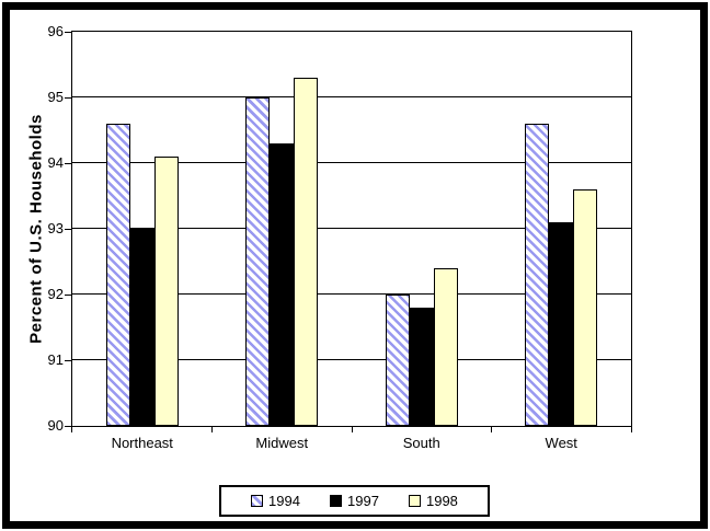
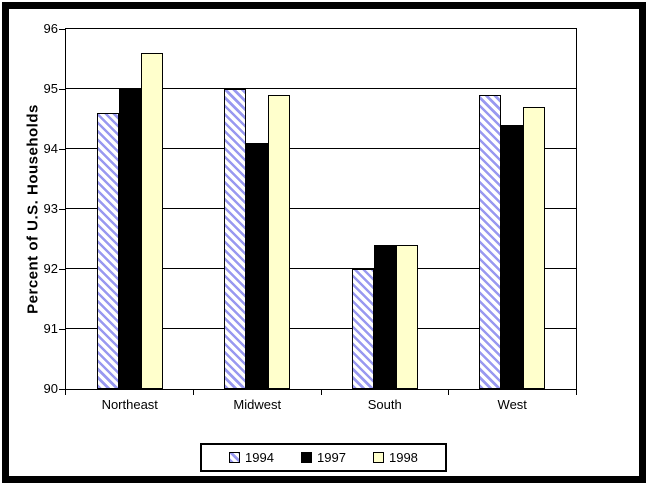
1997/Northeast: 93.0 -> 95.0
1998/Northeast: 94.1 -> 95.6
1997/Midwest: 94.3 -> 94.1
1998/Midwest: 95.3 -> 94.9
1997/South: 91.8 -> 92.4
1994/West: 94.6 -> 94.9
1997/West: 93.1 -> 94.4
1998/West: 93.6 -> 94.7
